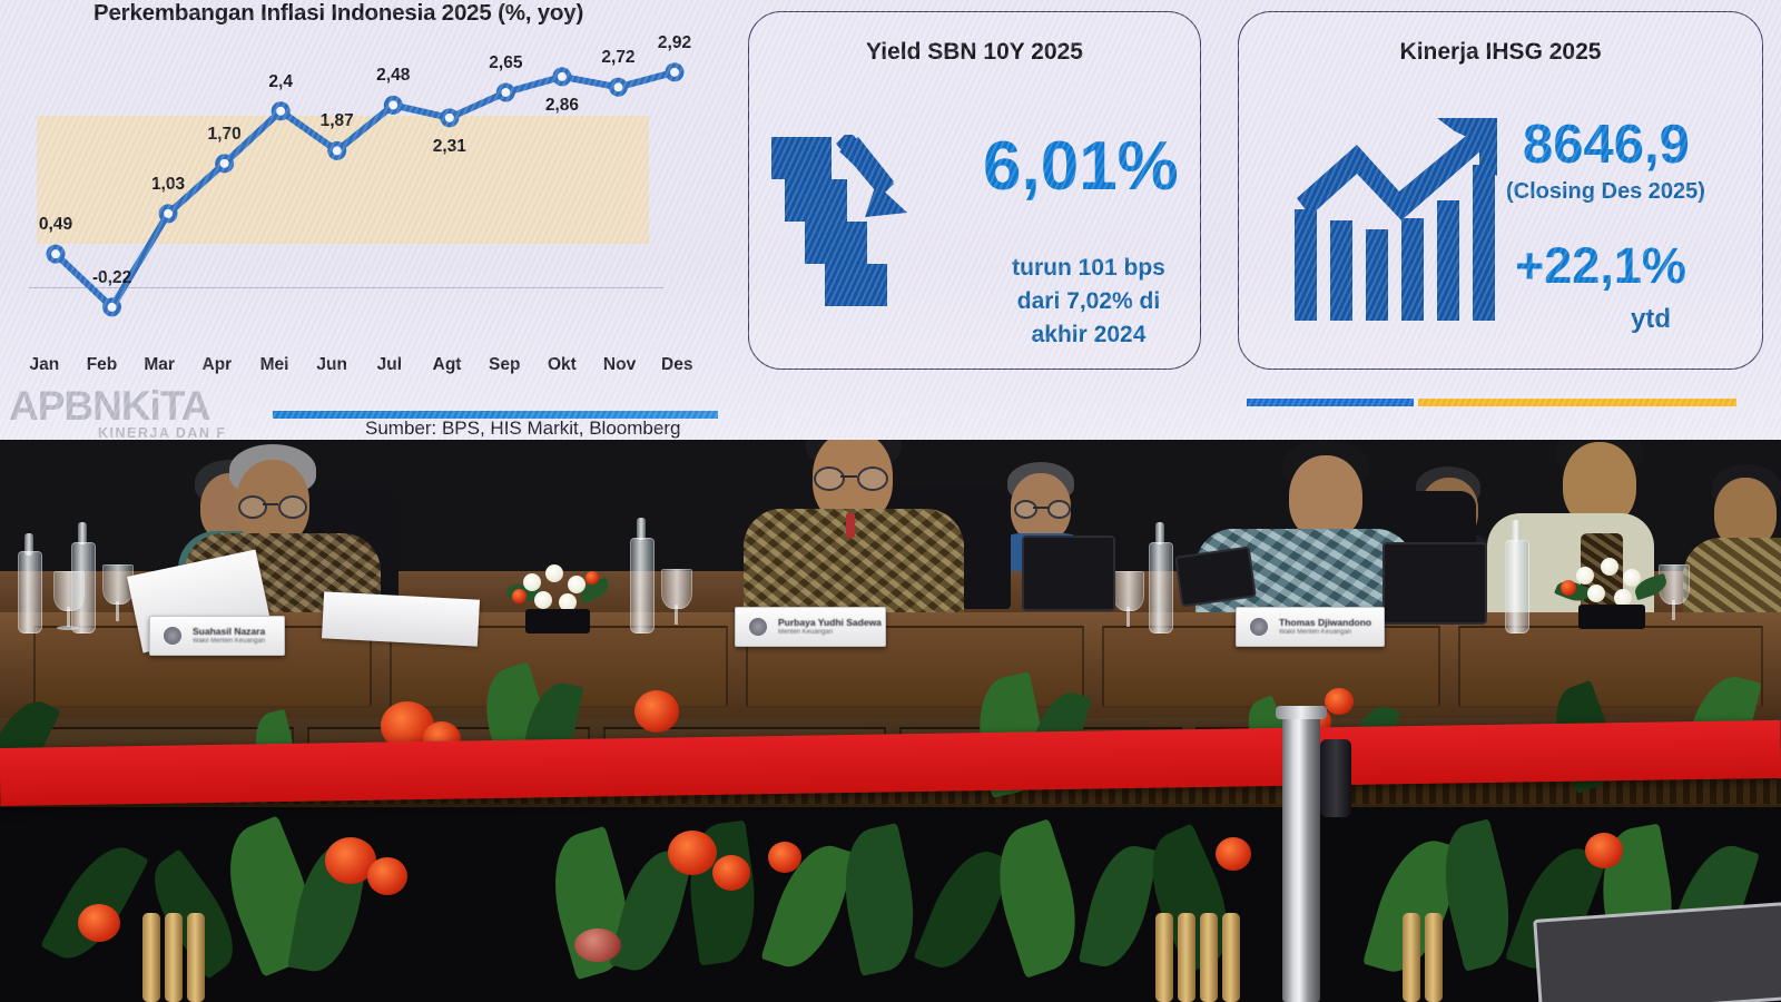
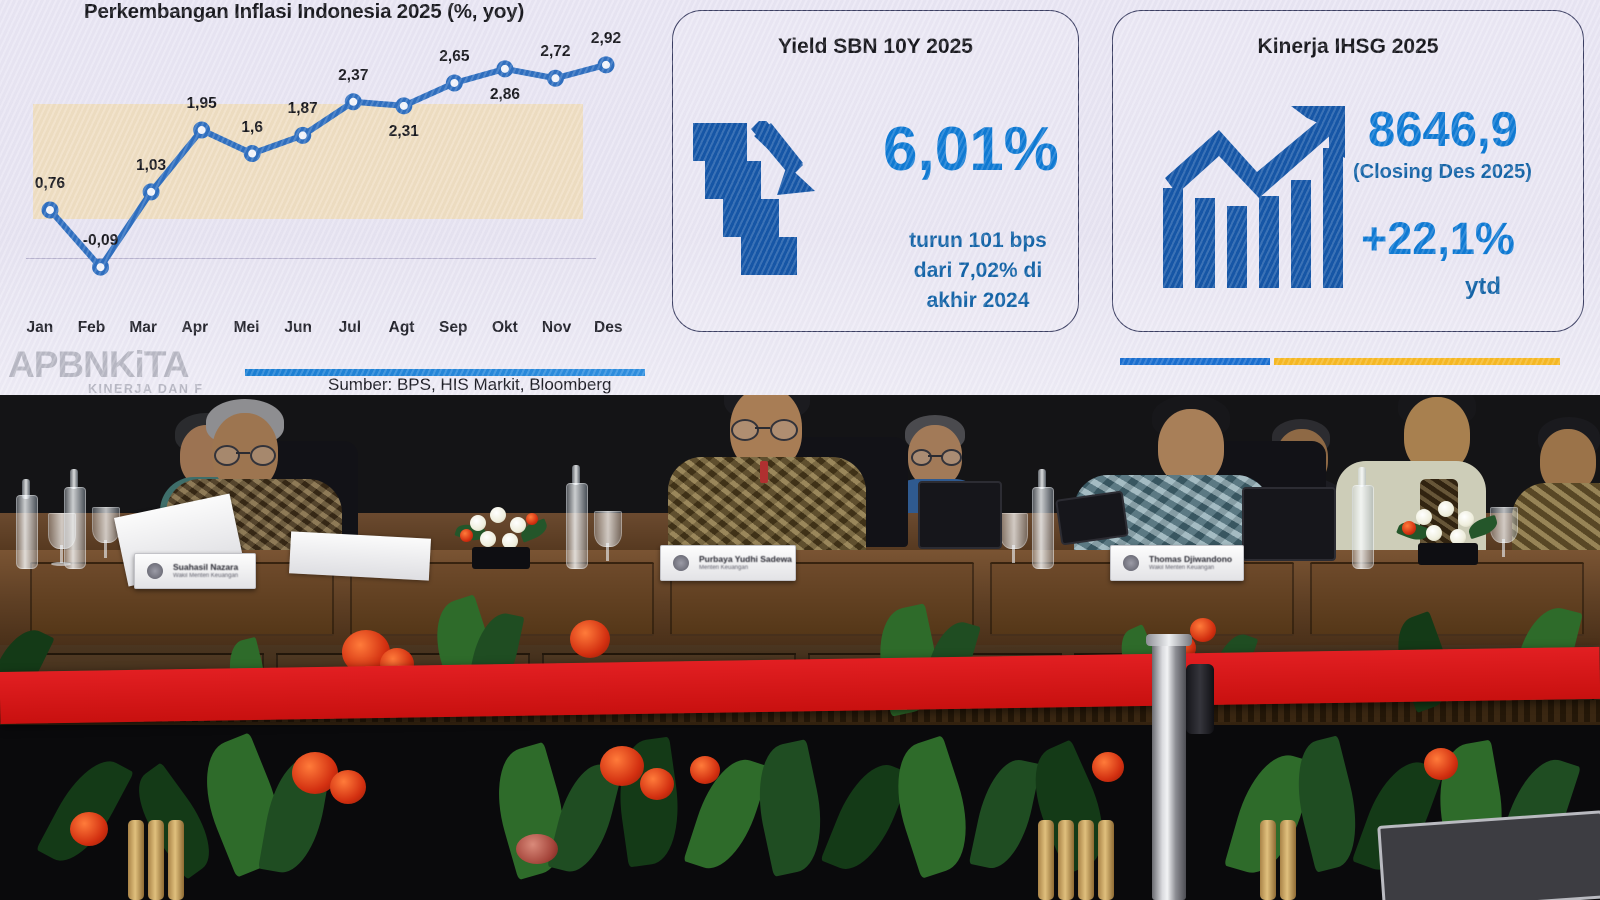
Jan: 0,49 -> 0,76
Feb: -0,22 -> -0,09
Apr: 1,70 -> 1,95
Mei: 2,4 -> 1,6
Jul: 2,48 -> 2,37
